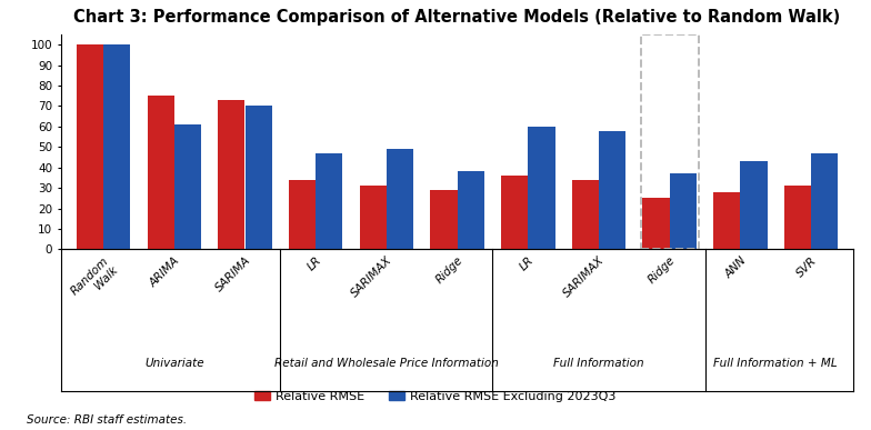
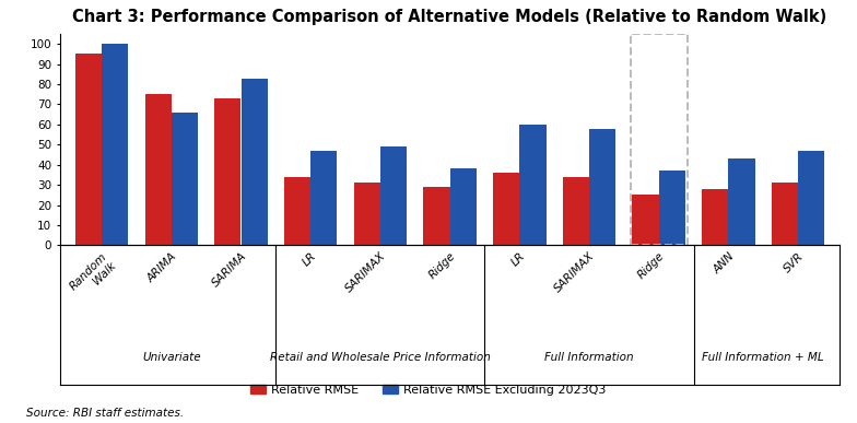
Relative RMSE/Random Walk: 100 -> 95
Relative RMSE Excluding 2023Q3/ARIMA: 61 -> 66
Relative RMSE Excluding 2023Q3/SARIMA: 70 -> 83
